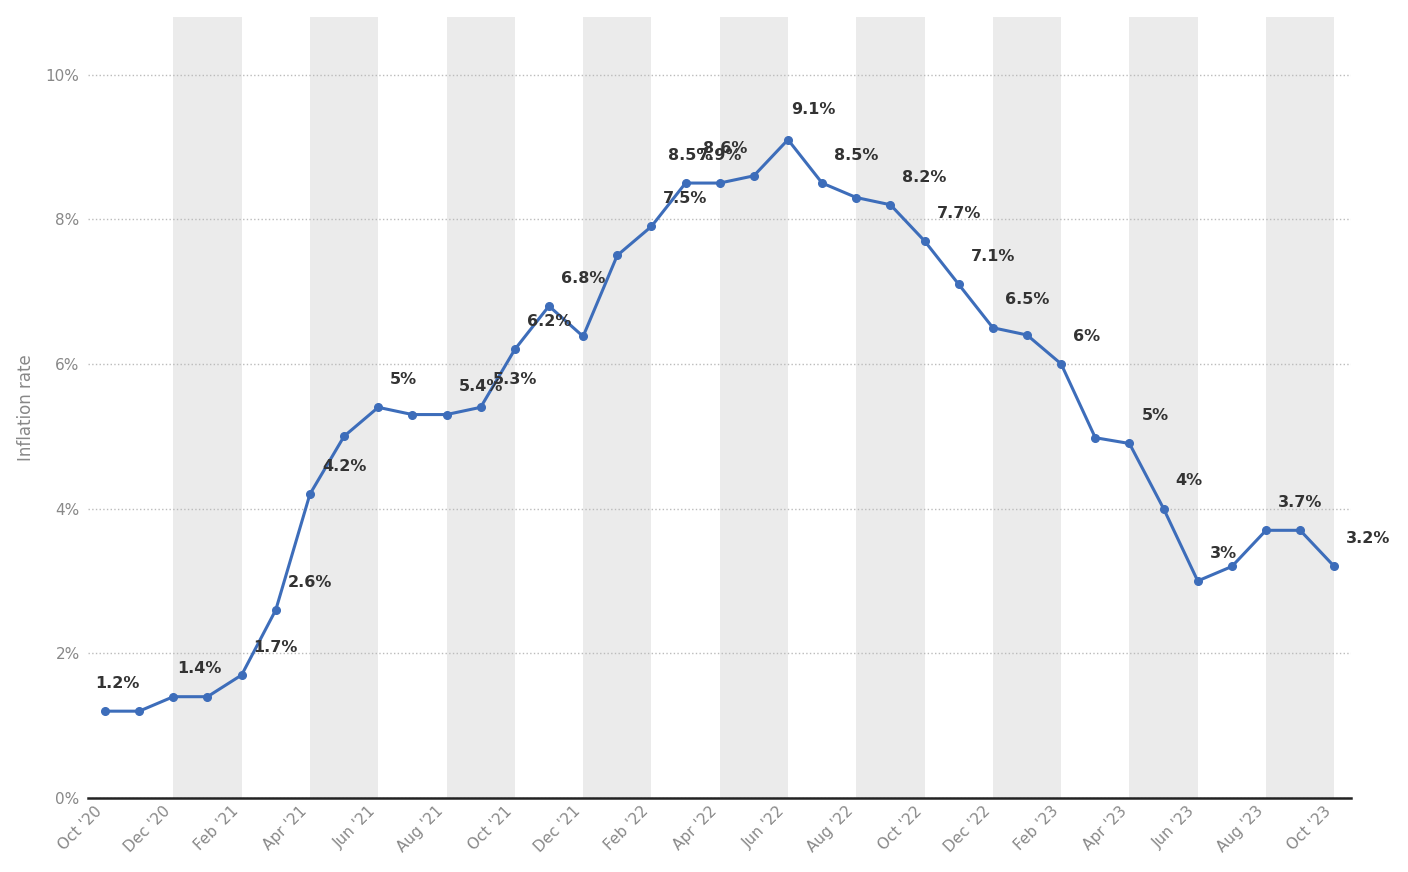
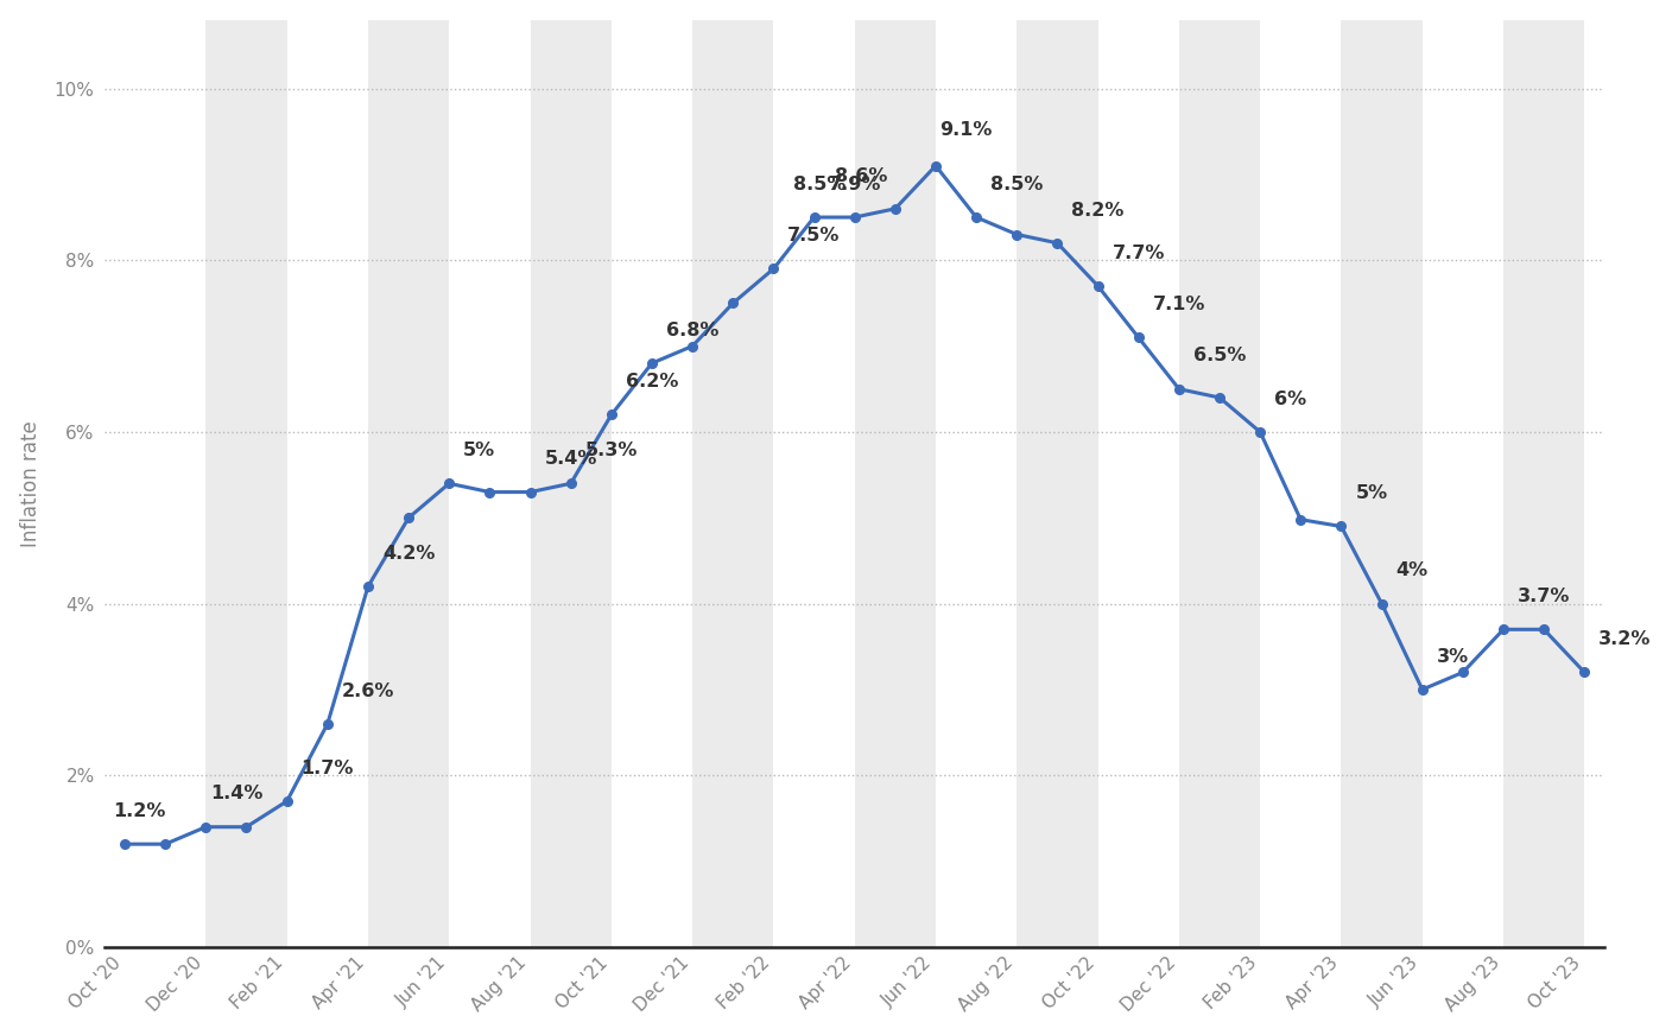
Dec '21: 6.38% -> 7.00%
